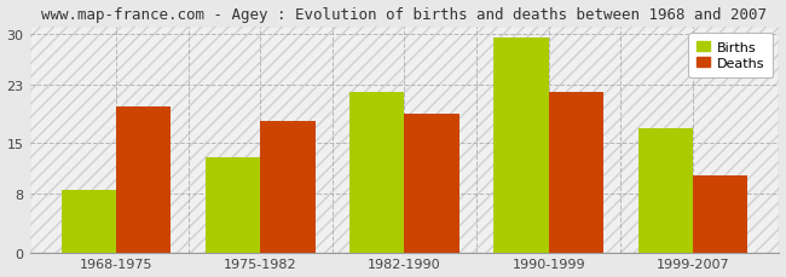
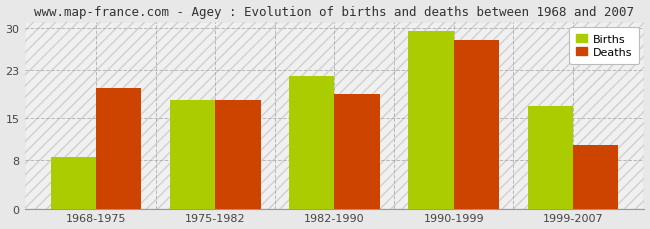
Births/1975-1982: 13.0 -> 18.0
Deaths/1990-1999: 22.0 -> 28.0
